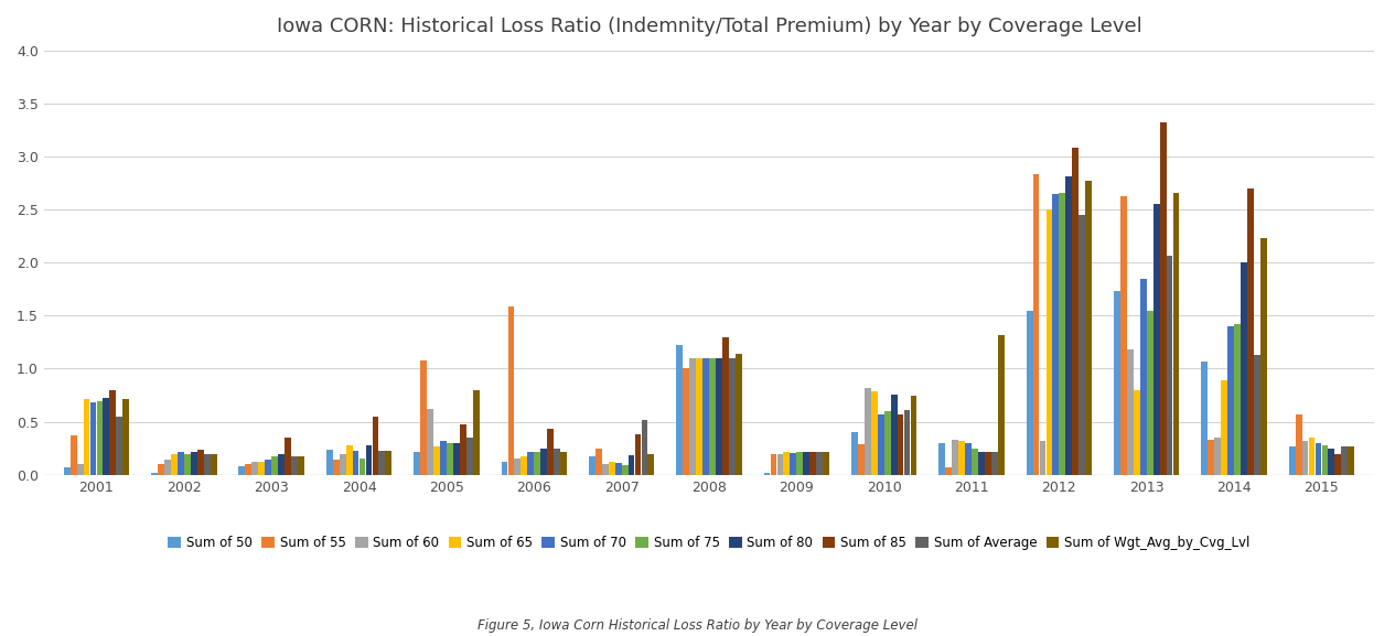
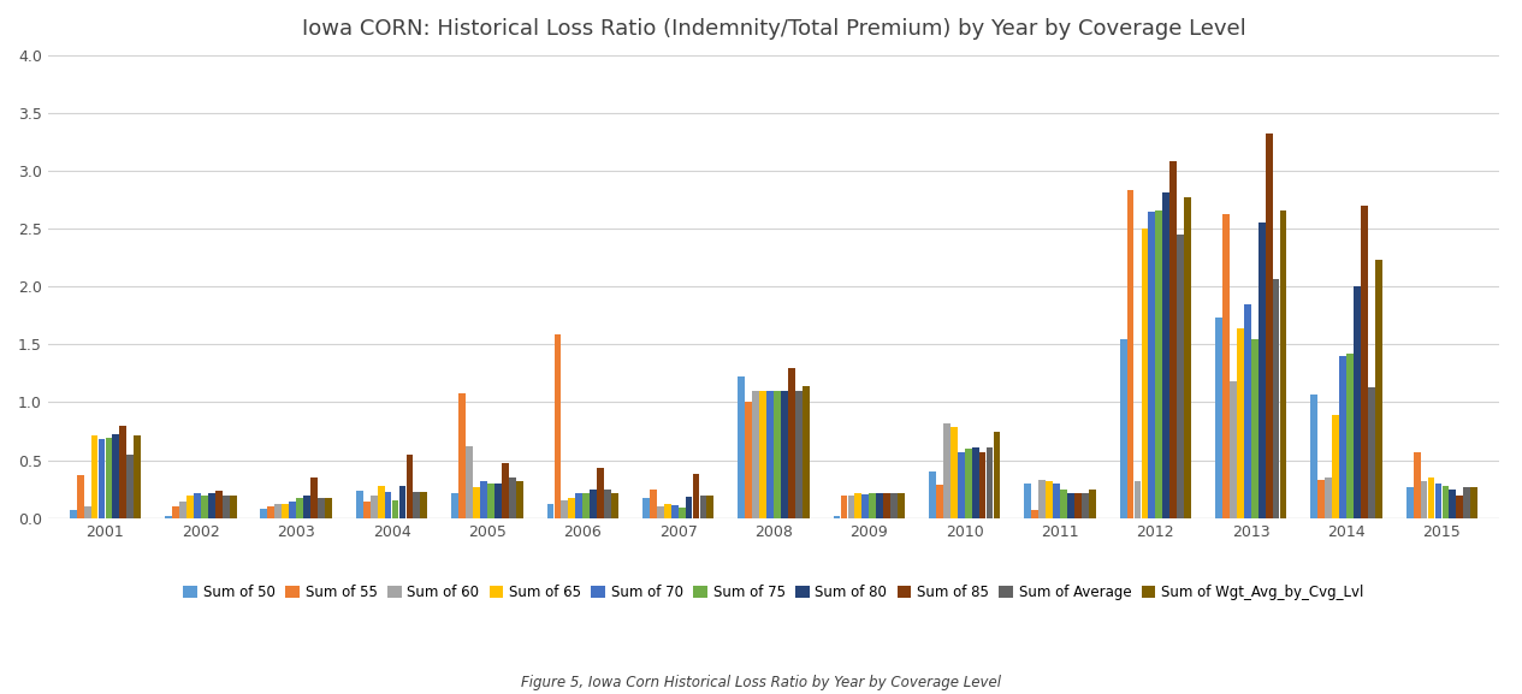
Sum of Wgt_Avg_by_Cvg_Lvl/2005: 0.80 -> 0.32
Sum of Average/2007: 0.52 -> 0.20
Sum of 80/2010: 0.76 -> 0.61
Sum of Wgt_Avg_by_Cvg_Lvl/2011: 1.32 -> 0.25
Sum of 65/2013: 0.80 -> 1.64
